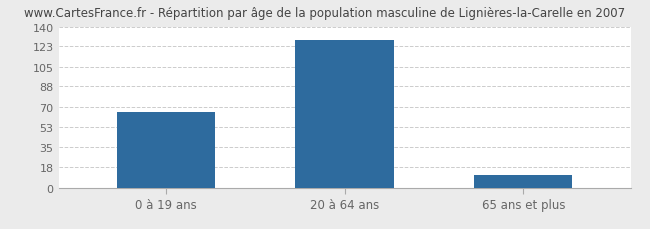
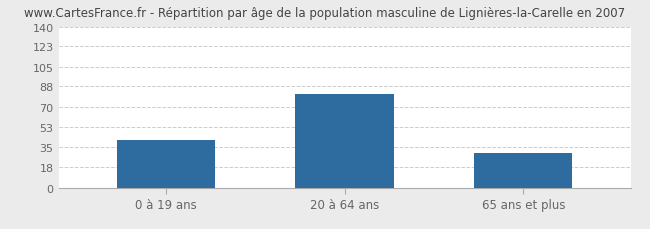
0 à 19 ans: 66 -> 41
20 à 64 ans: 128 -> 81
65 ans et plus: 11 -> 30
